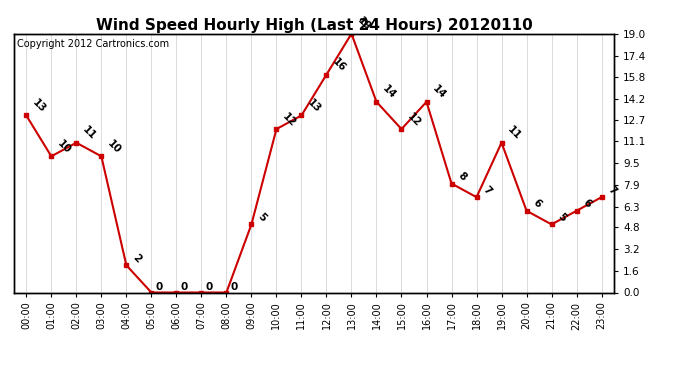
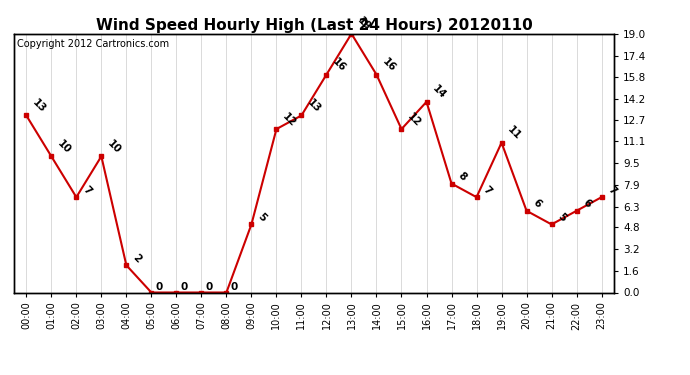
02:00: 11 -> 7
14:00: 14 -> 16
